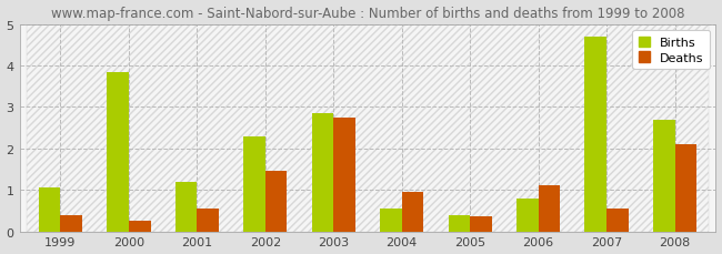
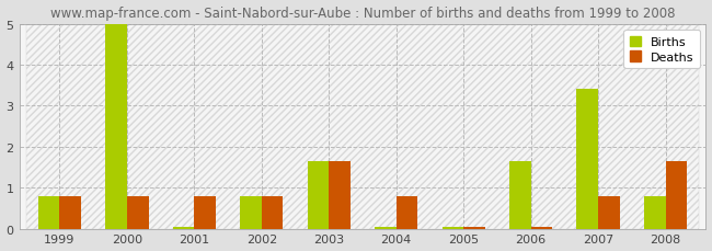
Births/1999: 1.05 -> 0.80
Deaths/1999: 0.40 -> 0.80
Births/2000: 3.85 -> 5.00
Deaths/2000: 0.25 -> 0.80
Births/2001: 1.20 -> 0.05
Deaths/2001: 0.55 -> 0.80
Births/2002: 2.30 -> 0.80
Deaths/2002: 1.45 -> 0.80
Births/2003: 2.85 -> 1.65
Deaths/2003: 2.75 -> 1.65
Births/2004: 0.55 -> 0.05
Deaths/2004: 0.95 -> 0.80
Births/2005: 0.40 -> 0.05
Deaths/2005: 0.35 -> 0.05
Births/2006: 0.80 -> 1.65
Deaths/2006: 1.10 -> 0.05
Births/2007: 4.70 -> 3.40
Deaths/2007: 0.55 -> 0.80
Births/2008: 2.70 -> 0.80
Deaths/2008: 2.10 -> 1.65
